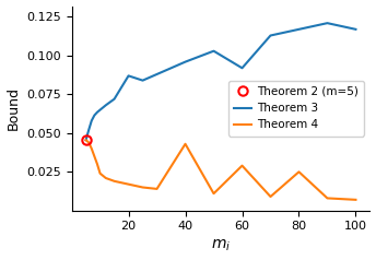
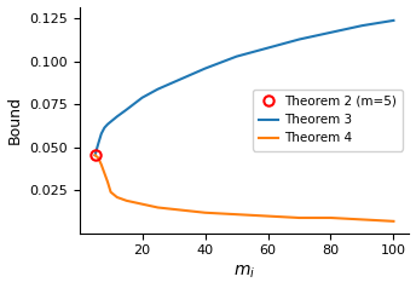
Theorem 3/20: 0.087 -> 0.079
Theorem 4/40: 0.043 -> 0.012
Theorem 3/60: 0.092 -> 0.108
Theorem 4/60: 0.029 -> 0.010
Theorem 4/80: 0.025 -> 0.009
Theorem 3/100: 0.117 -> 0.124
